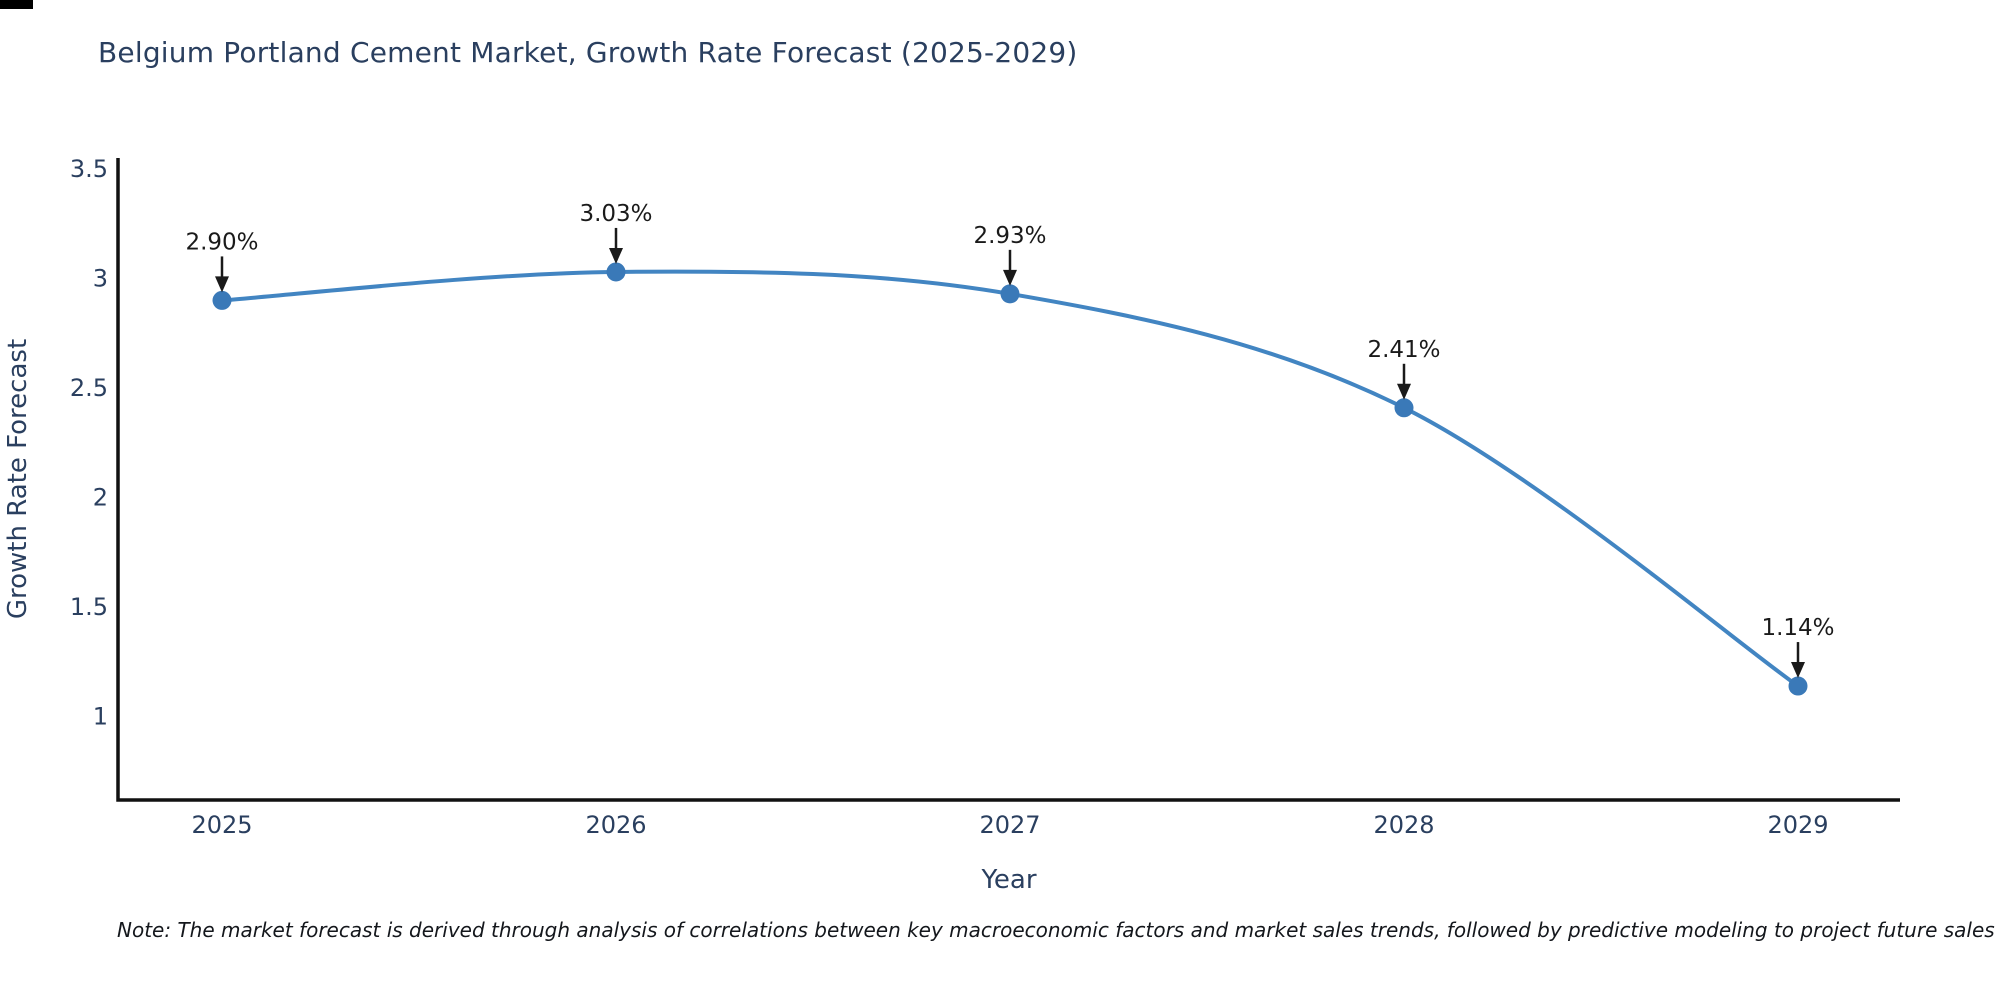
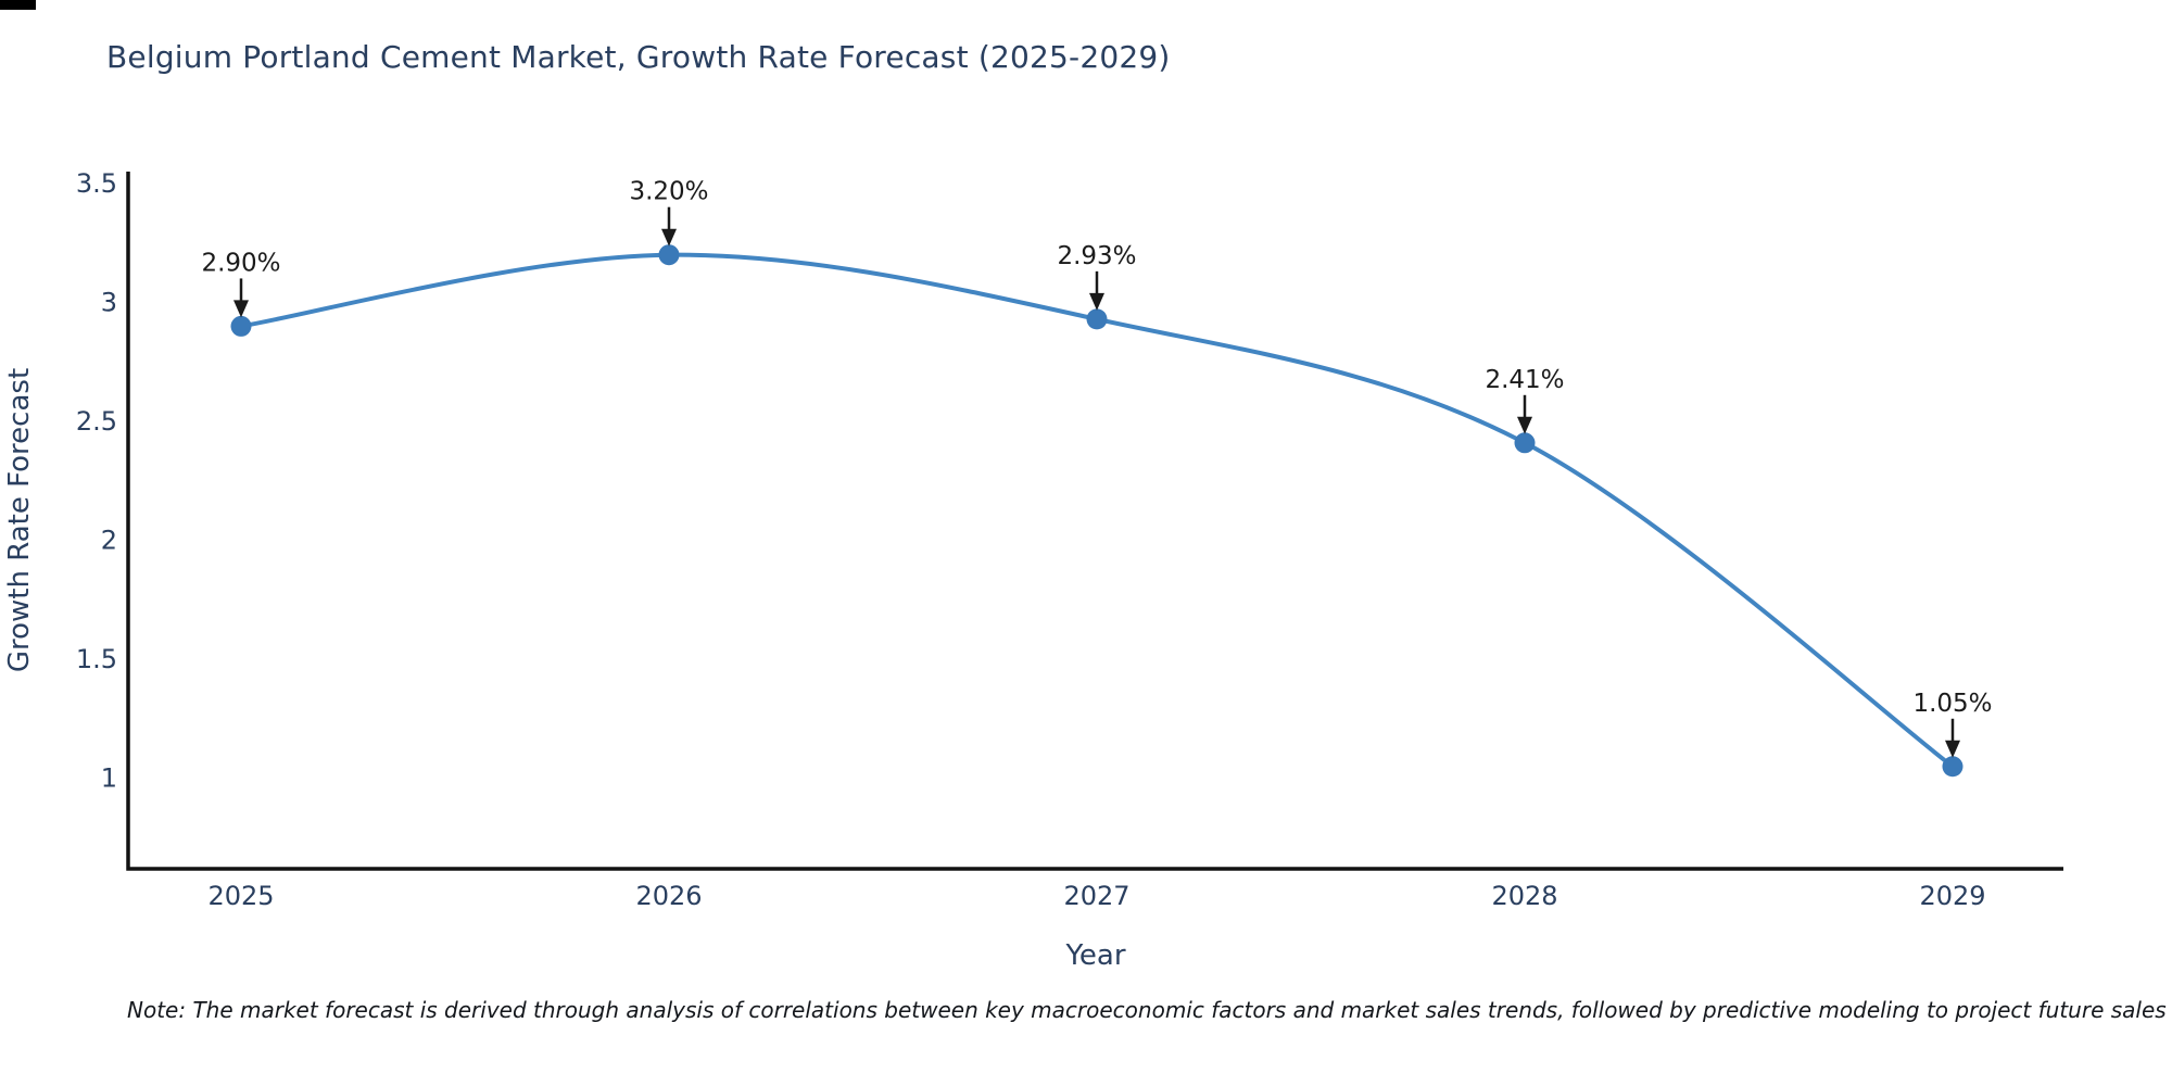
2026: 3.03% -> 3.20%
2029: 1.14% -> 1.05%
